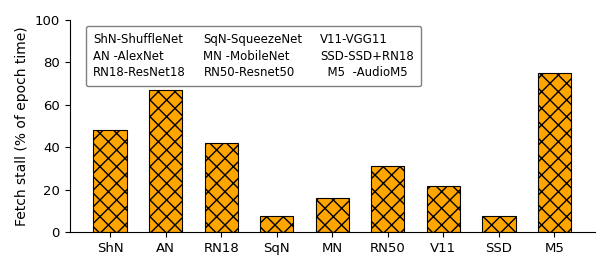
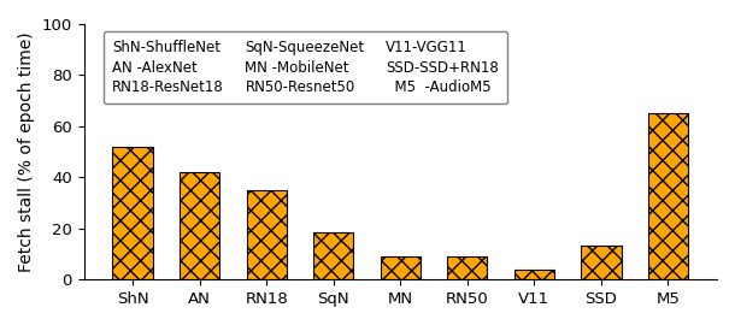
ShN: 48.0 -> 52.0
AN: 67.0 -> 42.0
RN18: 42.0 -> 35.0
SqN: 7.5 -> 18.5
MN: 16.0 -> 9.0
RN50: 31.0 -> 9.0
V11: 22.0 -> 4.0
SSD: 7.5 -> 13.5
M5: 75.0 -> 65.0
